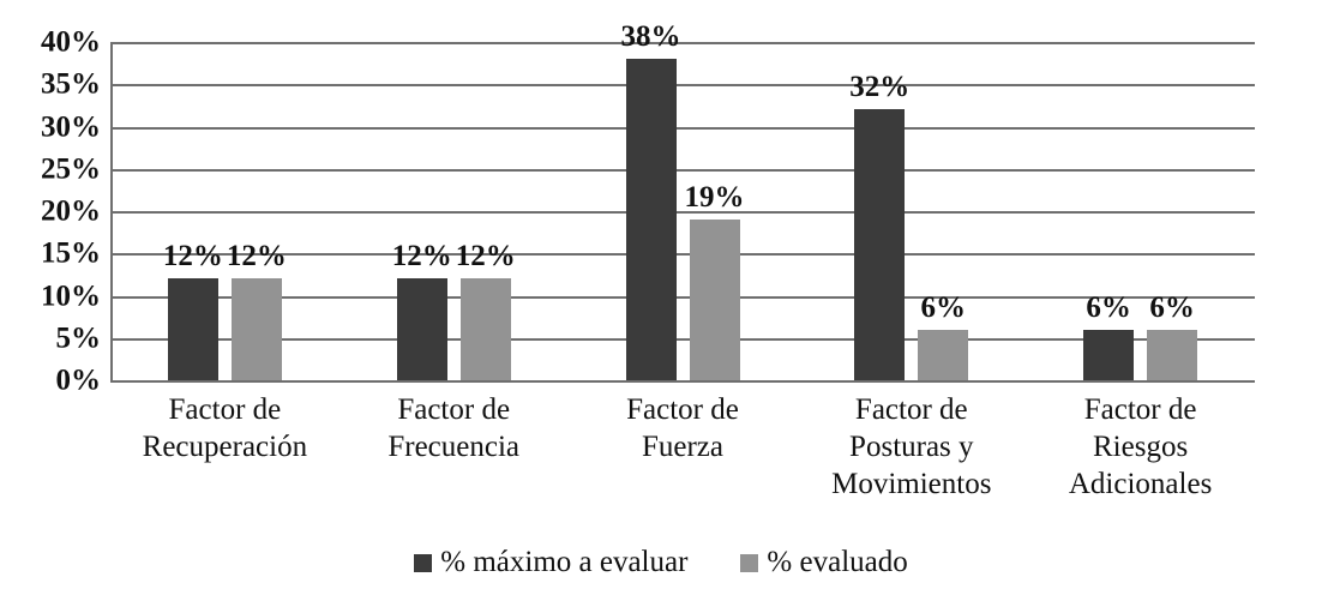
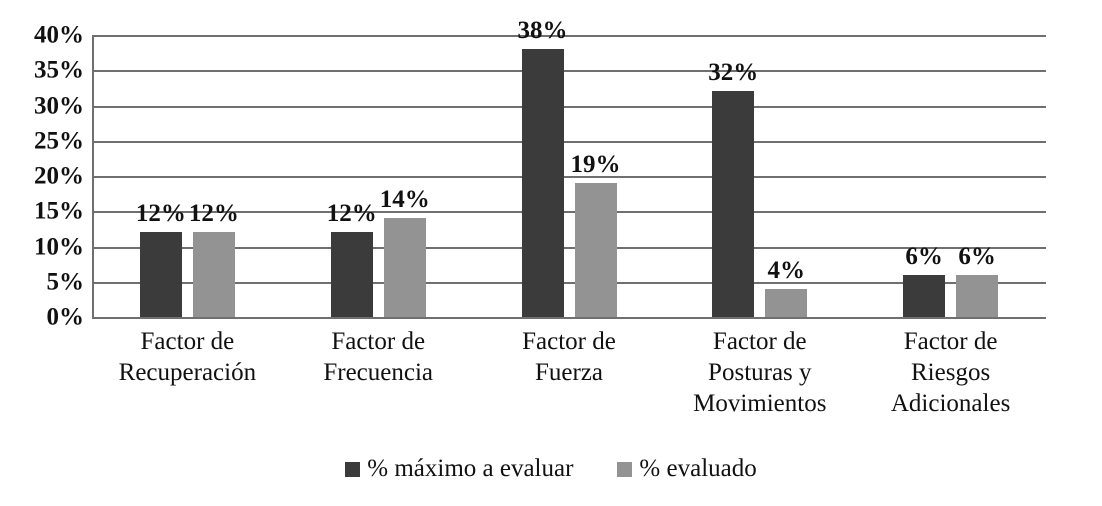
% evaluado/Factor de Frecuencia: 12% -> 14%
% evaluado/Factor de Posturas y Movimientos: 6% -> 4%
